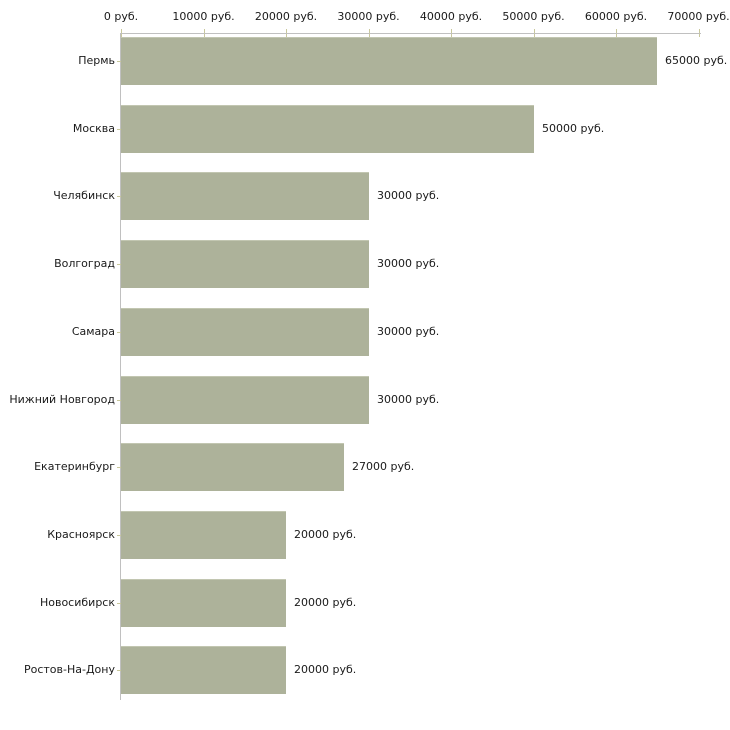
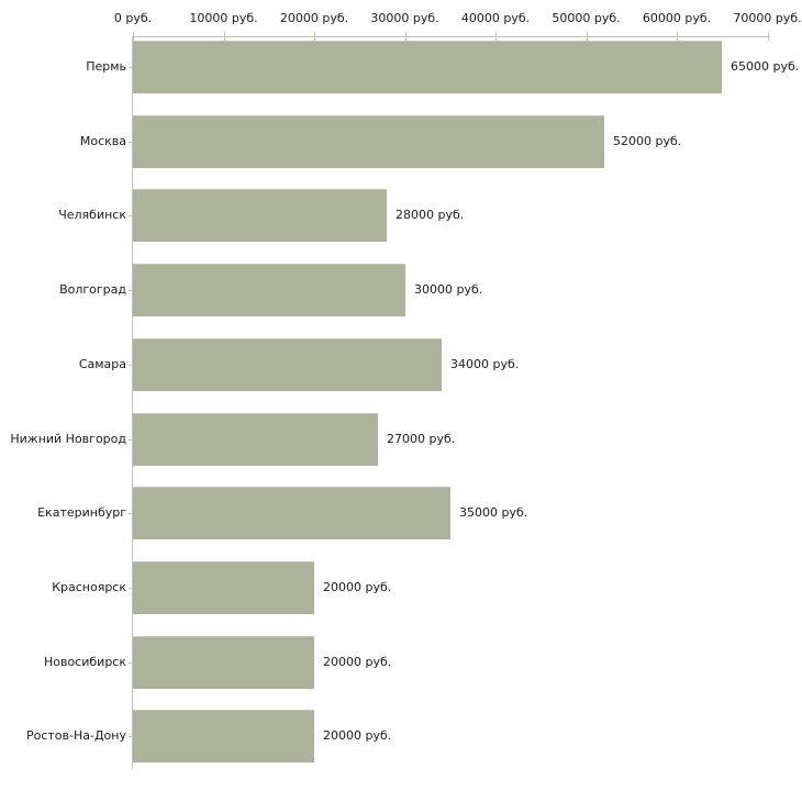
Москва: 50000 -> 52000
Челябинск: 30000 -> 28000
Самара: 30000 -> 34000
Нижний Новгород: 30000 -> 27000
Екатеринбург: 27000 -> 35000
